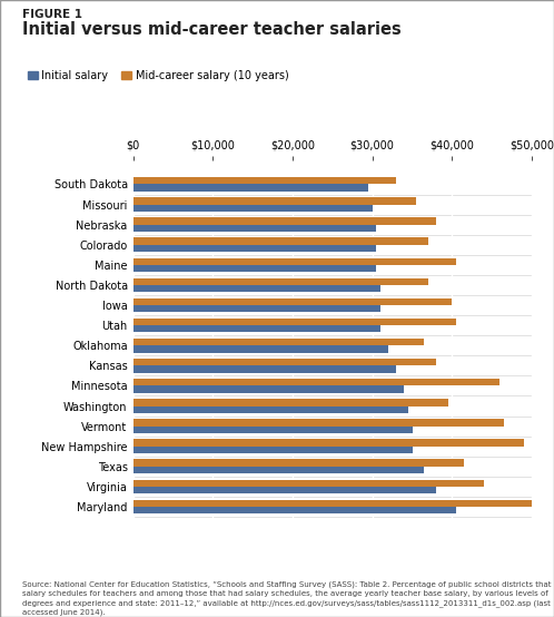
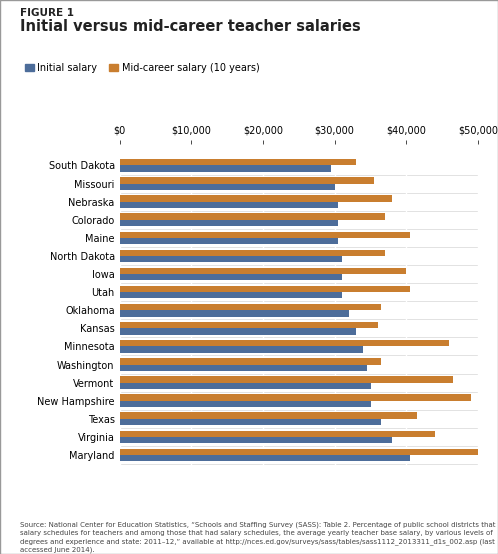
Mid-career salary (10 years)/Kansas: $38,000 -> $36,000
Mid-career salary (10 years)/Washington: $39,500 -> $36,400
